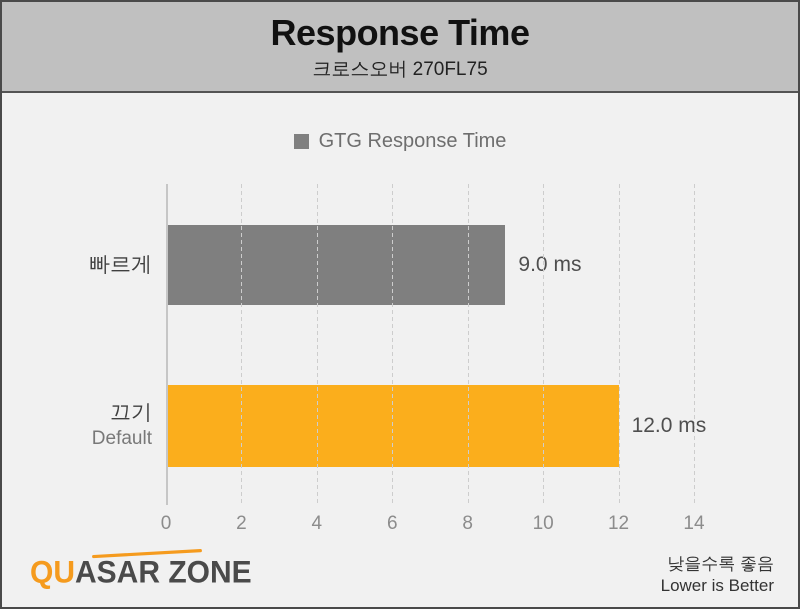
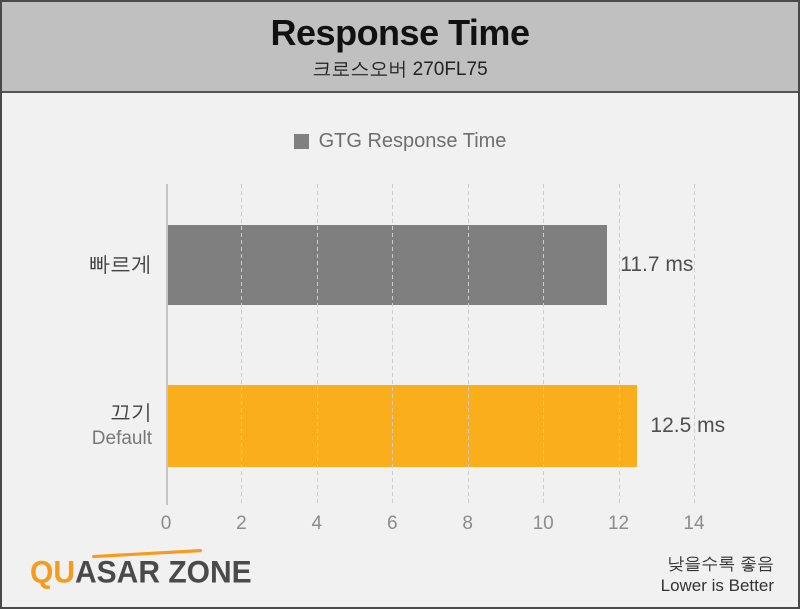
빠르게: 9.0 -> 11.7
끄기: 12.0 -> 12.5
